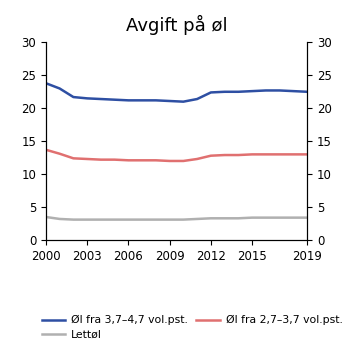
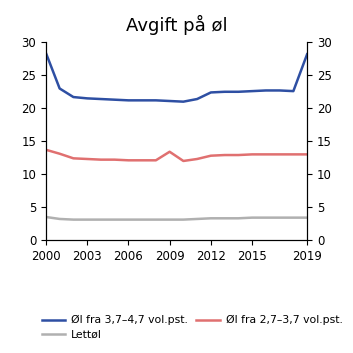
Øl fra 3,7–4,7 vol.pst./2000: 23.8 -> 28.4
Øl fra 2,7–3,7 vol.pst./2009: 12.0 -> 13.4
Øl fra 3,7–4,7 vol.pst./2019: 22.5 -> 28.2
